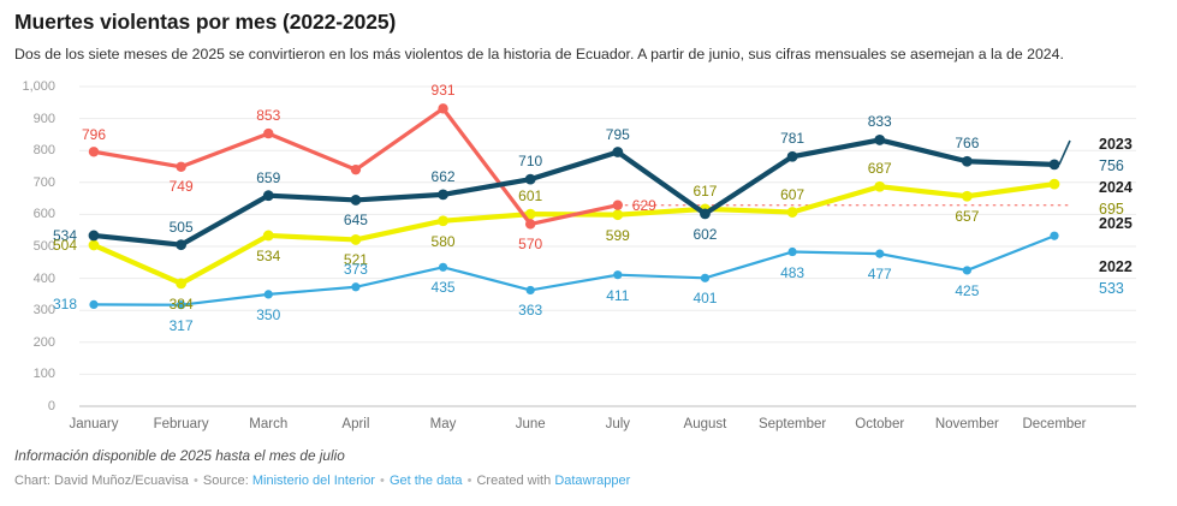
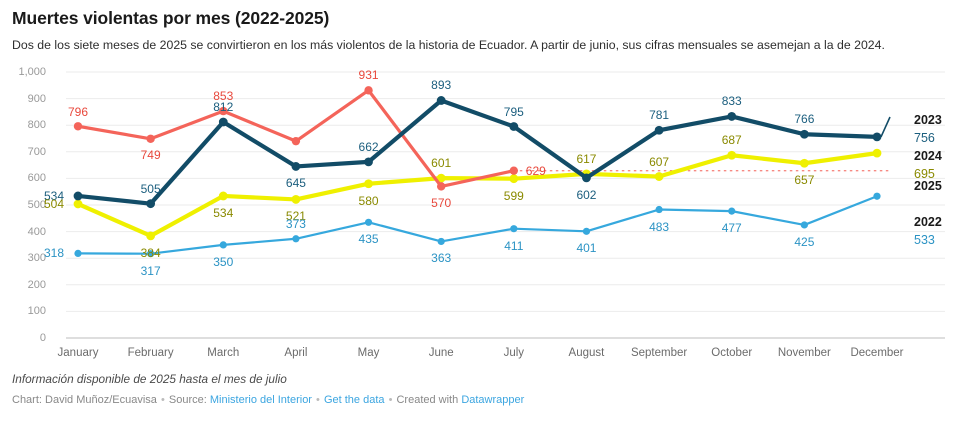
2023/March: 659 -> 812
2023/June: 710 -> 893
